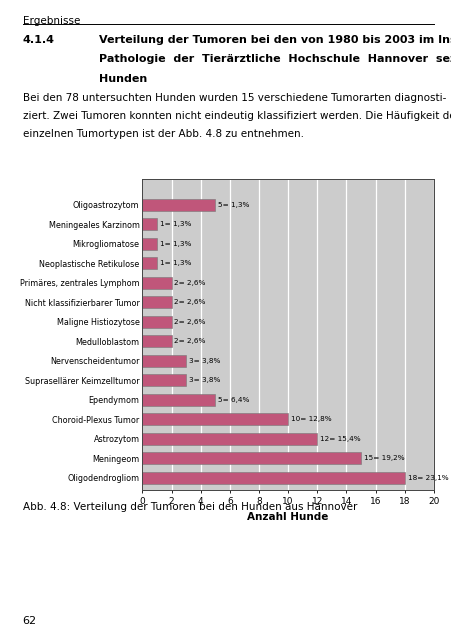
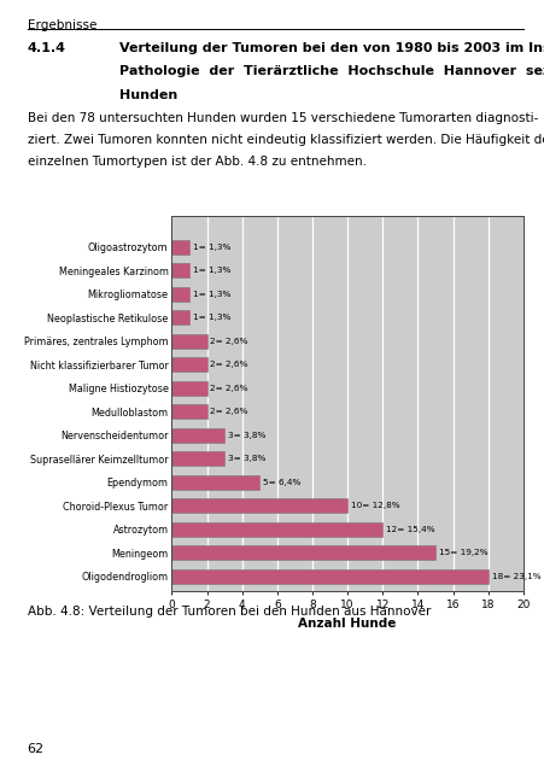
Oligoastrozytom: 5= -> 1=
